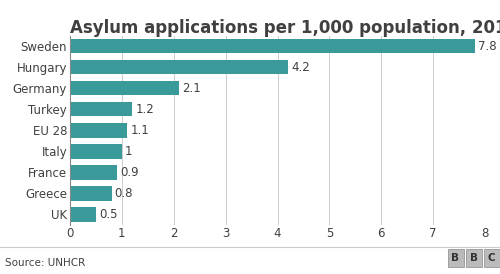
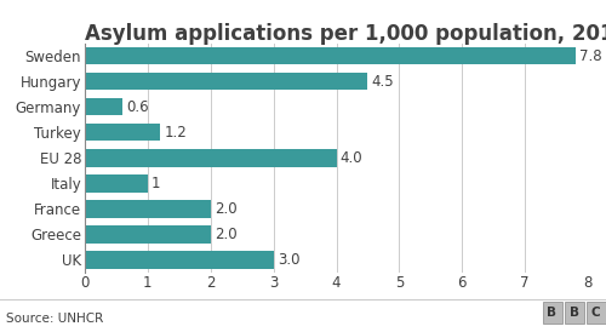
Hungary: 4.2 -> 4.5
Germany: 2.1 -> 0.6
EU 28: 1.1 -> 4.0
France: 0.9 -> 2.0
Greece: 0.8 -> 2.0
UK: 0.5 -> 3.0
